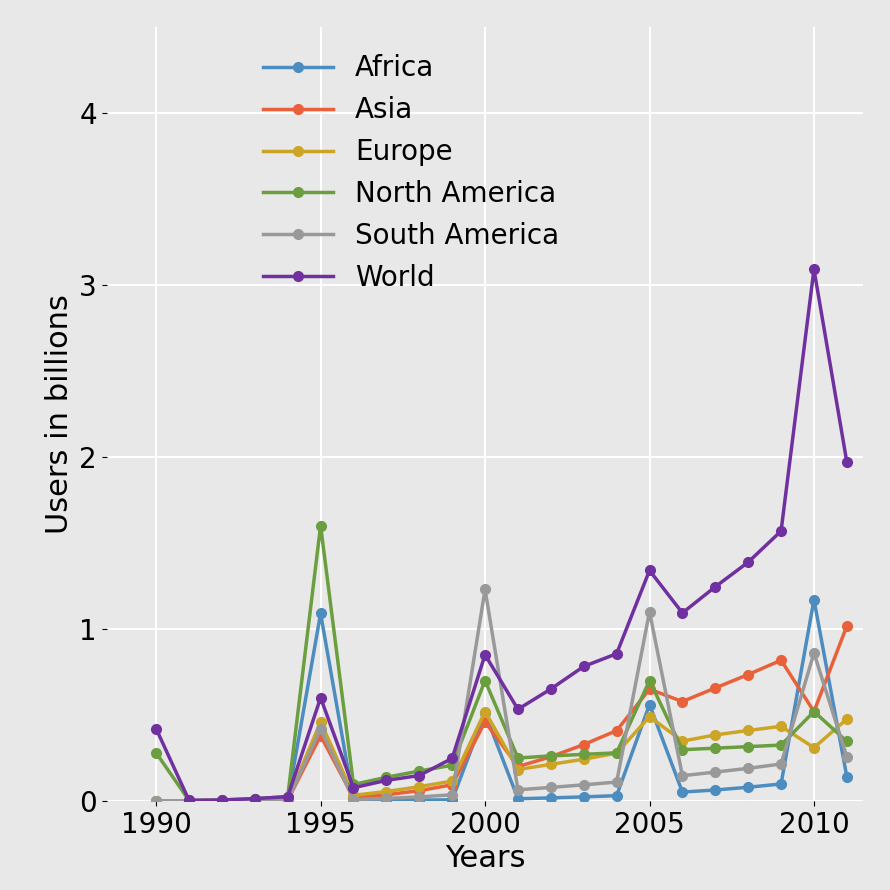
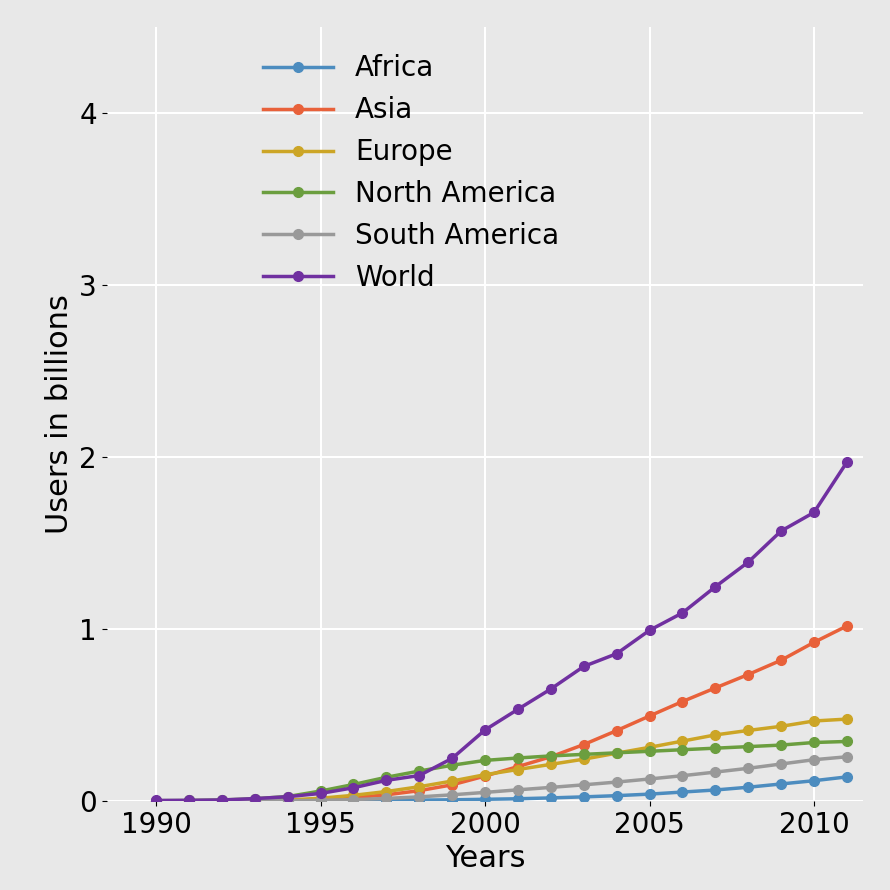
North America/1990: 0.28 -> 0.00
World/1990: 0.42 -> 0.00
Africa/1995: 1.09 -> 0.00
Asia/1995: 0.38 -> 0.01
Europe/1995: 0.46 -> 0.02
North America/1995: 1.60 -> 0.06
South America/1995: 0.42 -> 0.00
World/1995: 0.60 -> 0.04
Africa/2000: 0.51 -> 0.01
Asia/2000: 0.46 -> 0.14
Europe/2000: 0.52 -> 0.15
North America/2000: 0.70 -> 0.24
South America/2000: 1.23 -> 0.05
World/2000: 0.85 -> 0.41
Africa/2005: 0.56 -> 0.04
Asia/2005: 0.65 -> 0.49
Europe/2005: 0.49 -> 0.31
North America/2005: 0.70 -> 0.29
South America/2005: 1.10 -> 0.13
World/2005: 1.34 -> 0.99
Africa/2010: 1.17 -> 0.12
Asia/2010: 0.52 -> 0.92
Europe/2010: 0.31 -> 0.47
North America/2010: 0.52 -> 0.34
South America/2010: 0.86 -> 0.24
World/2010: 3.09 -> 1.68
